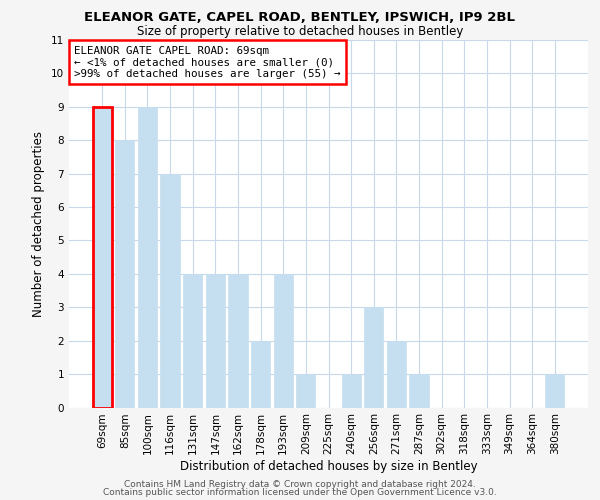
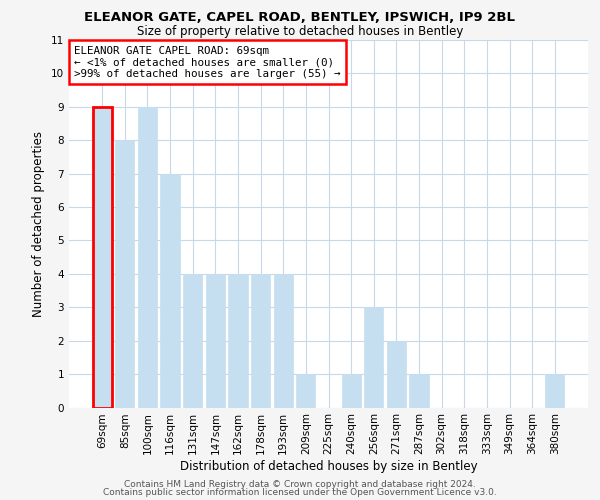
178sqm: 2 -> 4
